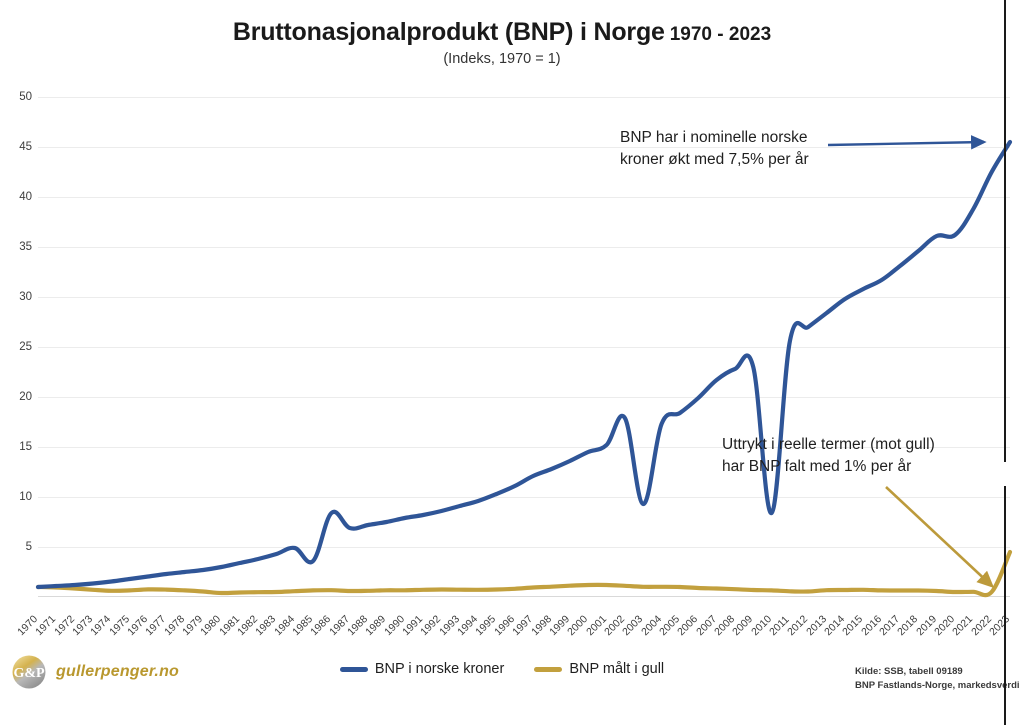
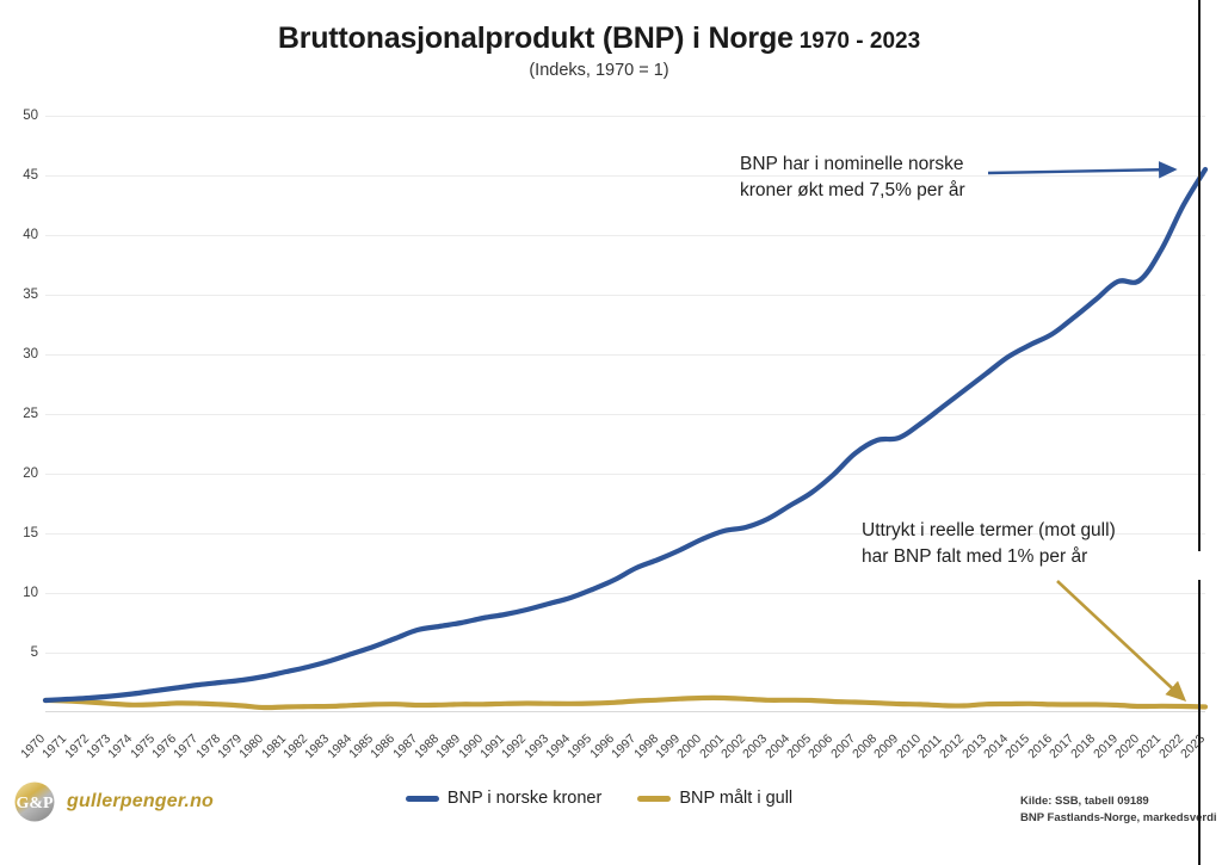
BNP i norske kroner/1985: 3.6 -> 5.5
BNP i norske kroner/1986: 8.4 -> 6.2
BNP i norske kroner/2002: 17.9 -> 15.5
BNP i norske kroner/2003: 9.3 -> 16.2
BNP i norske kroner/2010: 8.4 -> 24.2
BNP målt i gull/2023: 4.5 -> 0.5
